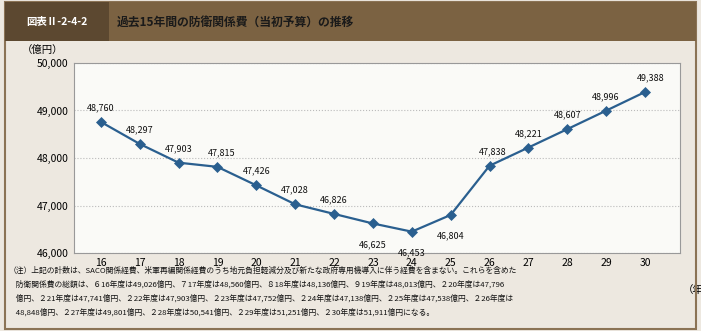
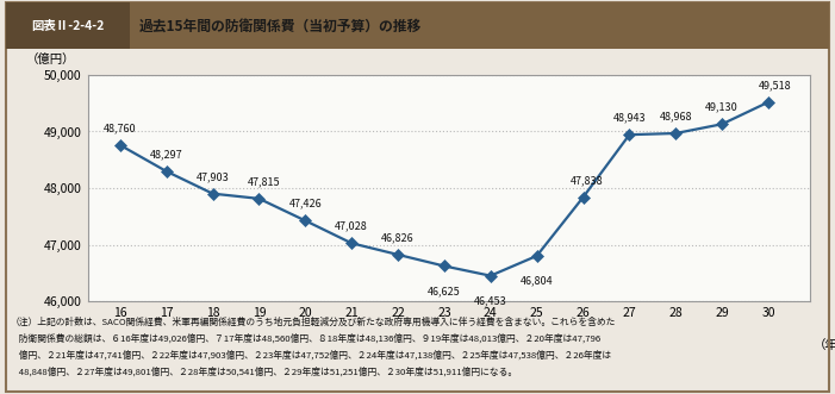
27: 48,221 -> 48,943
28: 48,607 -> 48,968
29: 48,996 -> 49,130
30: 49,388 -> 49,518
